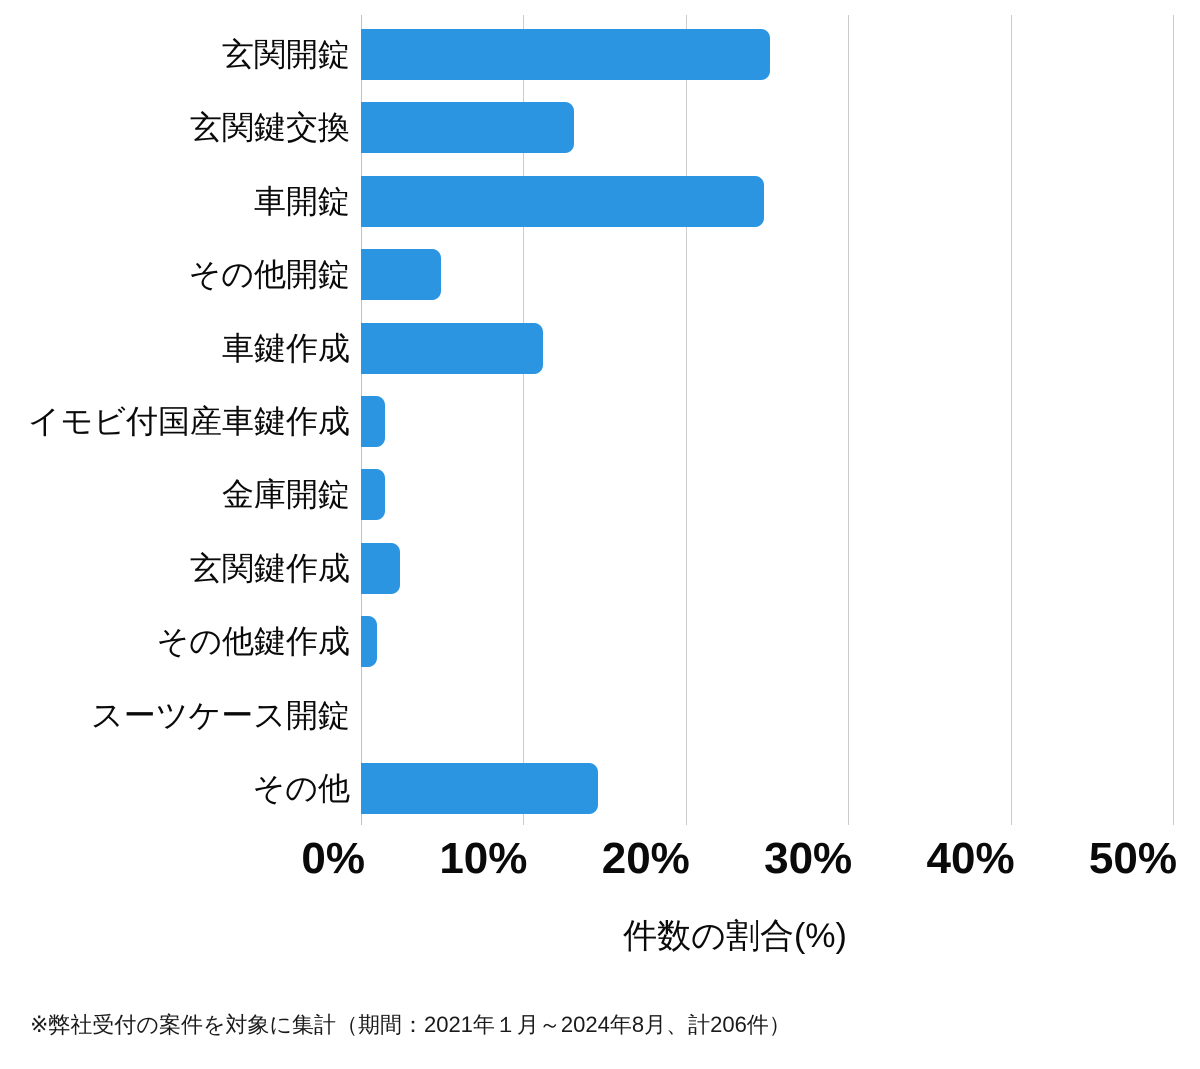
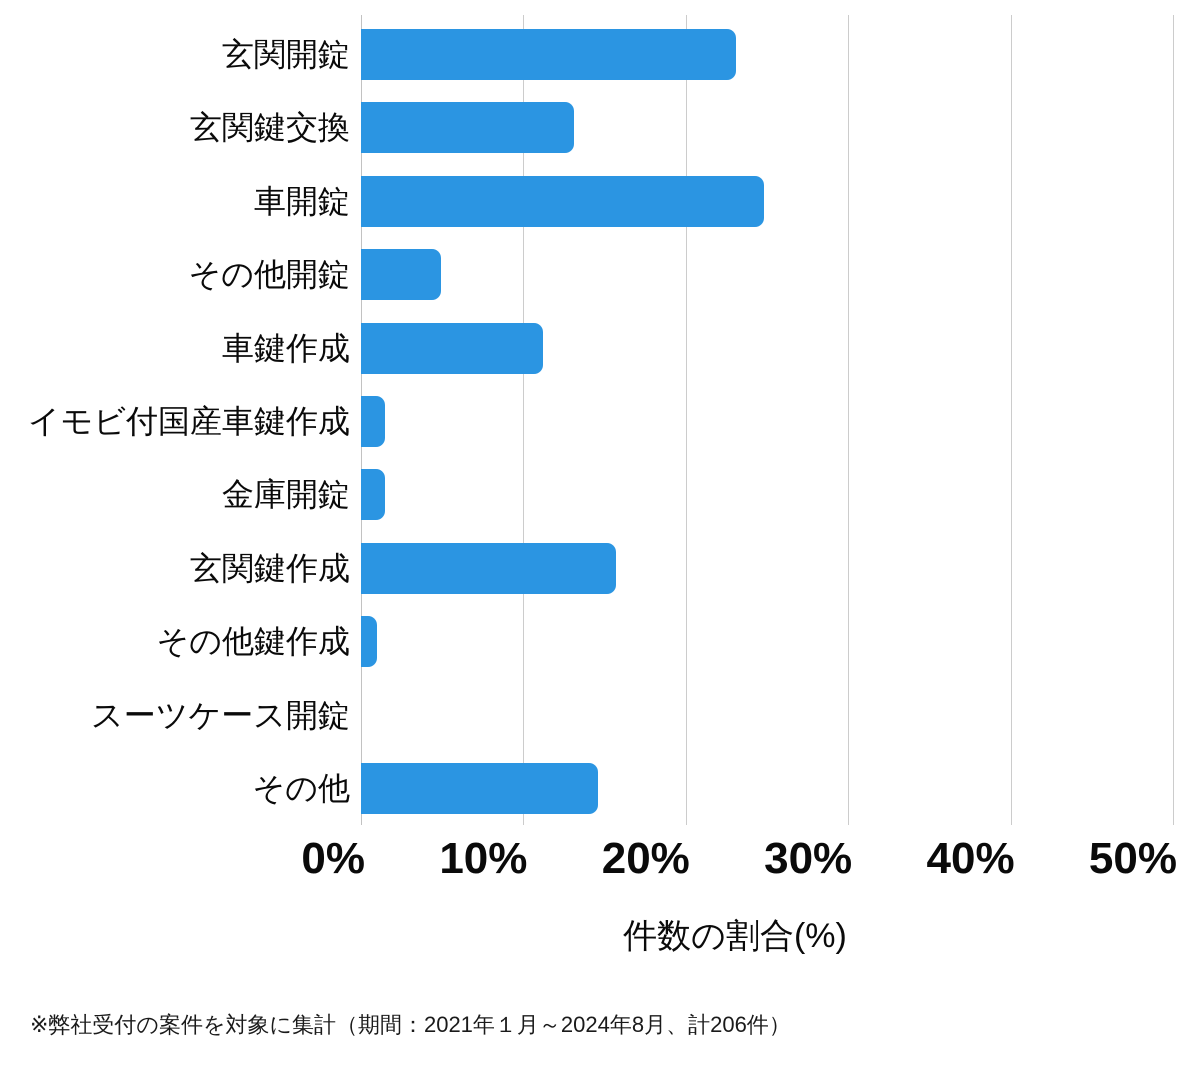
玄関開錠: 25.2% -> 23.1%
玄関鍵作成: 2.4% -> 15.7%
